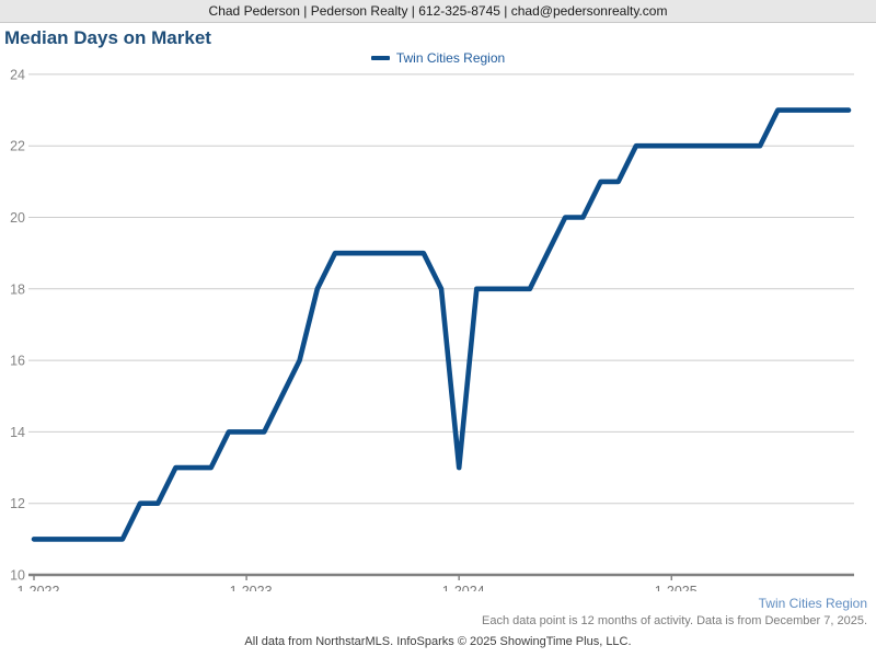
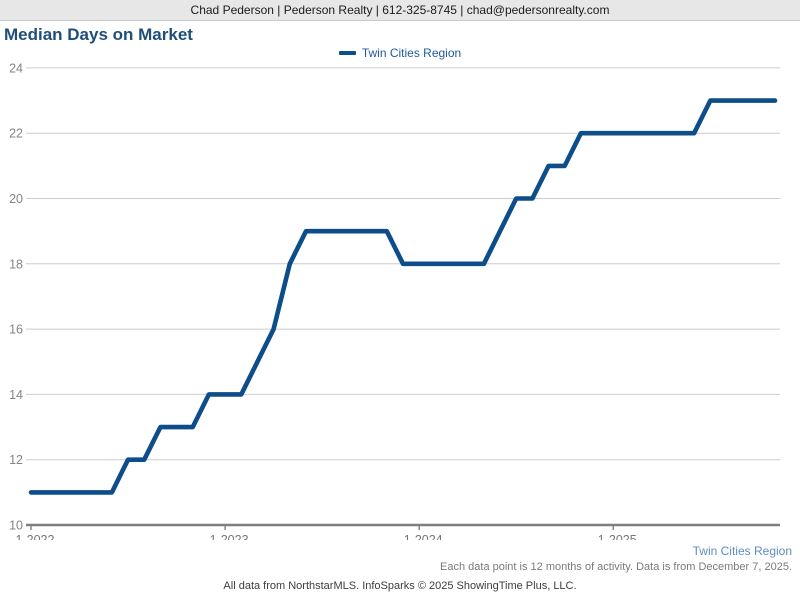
1-2024: 13 -> 18
